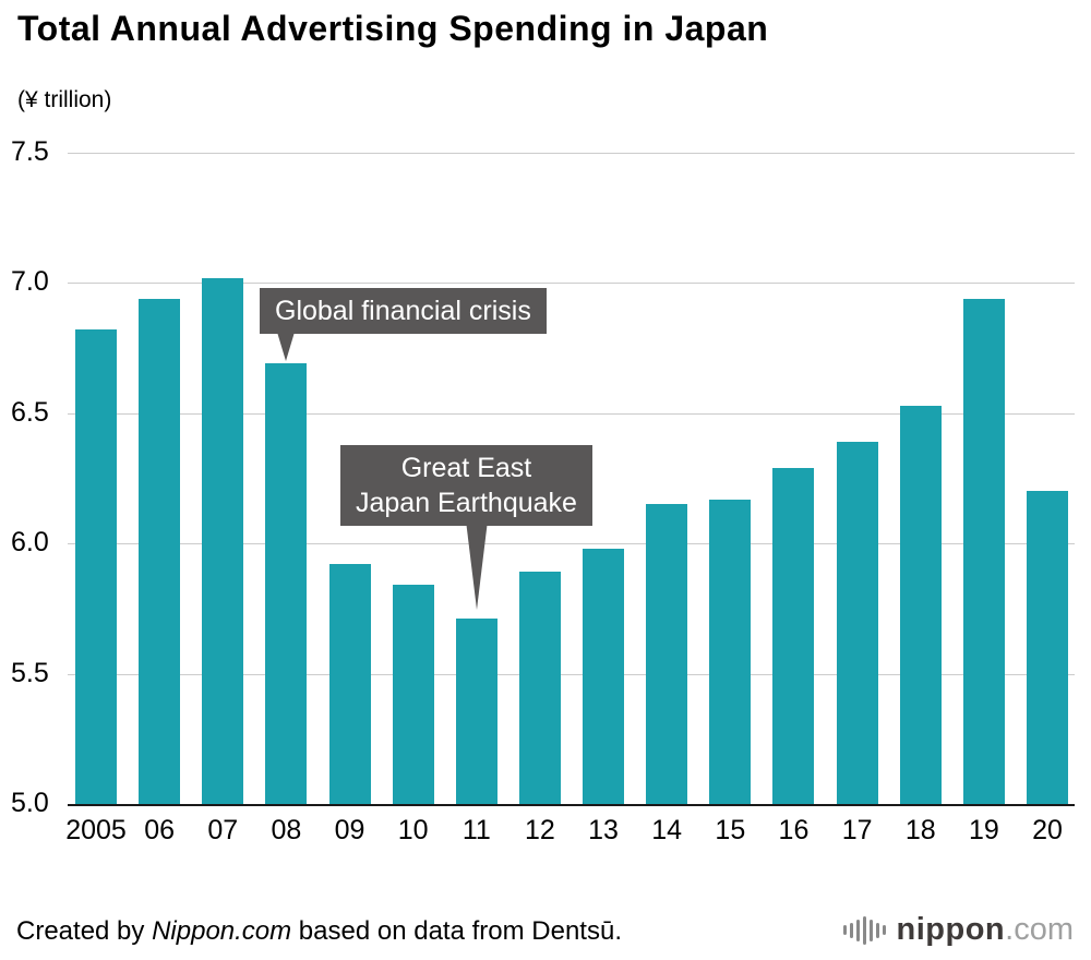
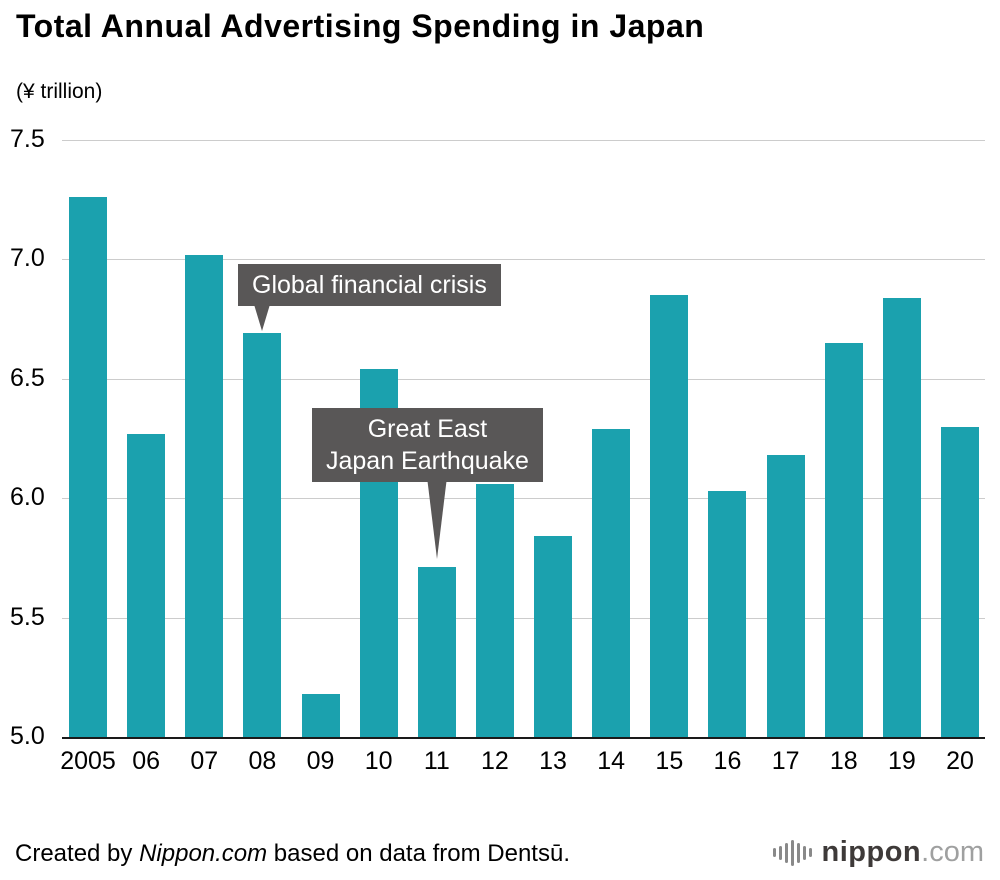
2005: 6.82 -> 7.26
06: 6.94 -> 6.27
09: 5.92 -> 5.18
10: 5.84 -> 6.54
12: 5.89 -> 6.06
13: 5.98 -> 5.84
14: 6.15 -> 6.29
15: 6.17 -> 6.85
16: 6.29 -> 6.03
17: 6.39 -> 6.18
18: 6.53 -> 6.65
19: 6.94 -> 6.84
20: 6.20 -> 6.30
